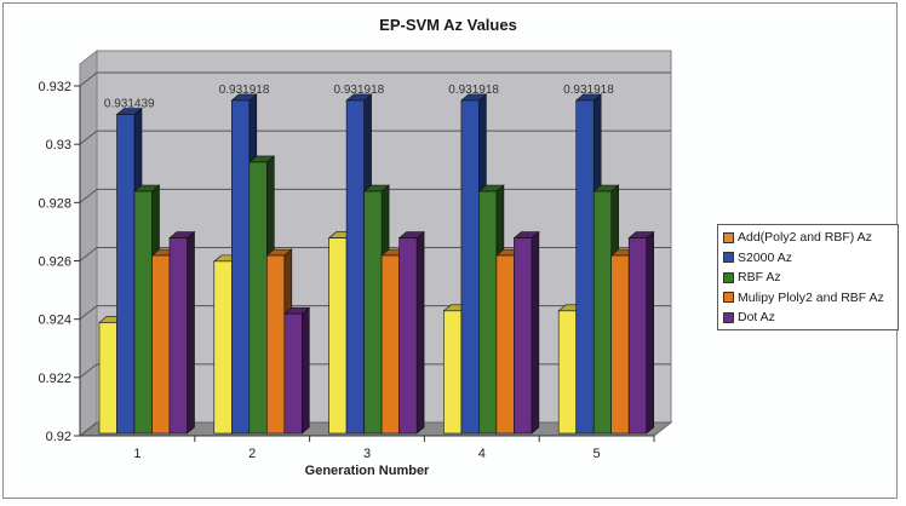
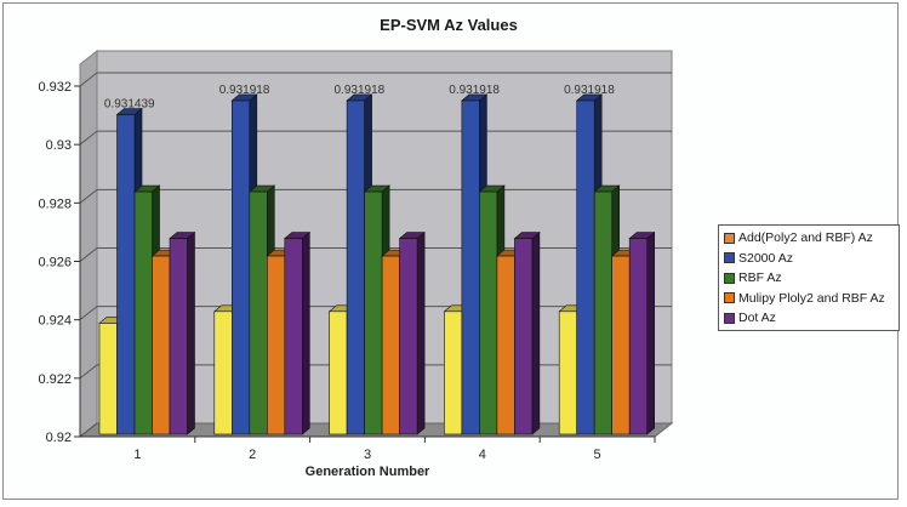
Add(Poly2 and RBF) Az/2: 0.9264 -> 0.9247
RBF Az/2: 0.9298 -> 0.9288
Dot Az/2: 0.9246 -> 0.9272
Add(Poly2 and RBF) Az/3: 0.9272 -> 0.9247
